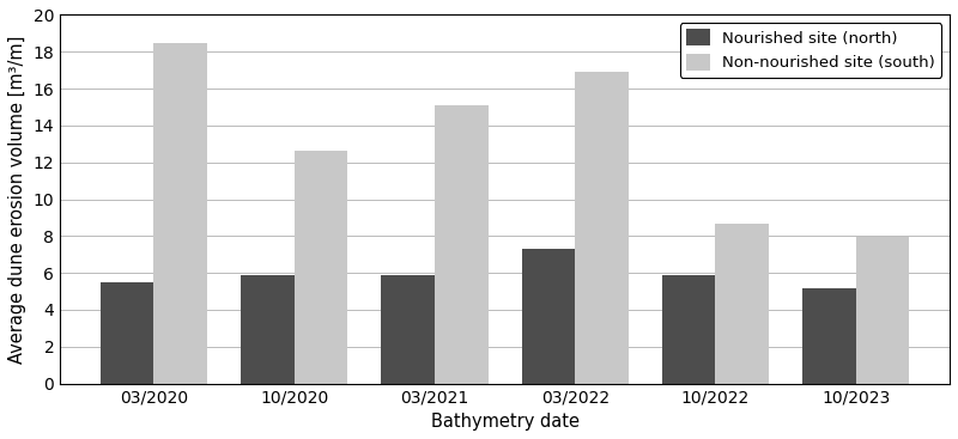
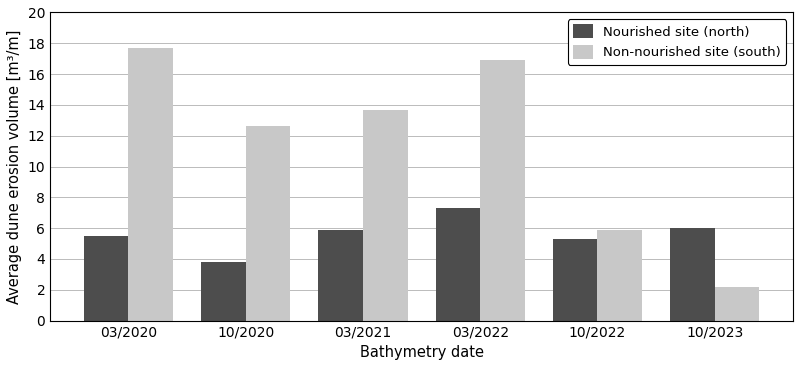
Non-nourished site (south)/03/2020: 18.5 -> 17.7
Nourished site (north)/10/2020: 5.9 -> 3.8
Non-nourished site (south)/03/2021: 15.1 -> 13.7
Nourished site (north)/10/2022: 5.9 -> 5.3
Non-nourished site (south)/10/2022: 8.7 -> 5.9
Nourished site (north)/10/2023: 5.2 -> 6.0
Non-nourished site (south)/10/2023: 8.0 -> 2.2
